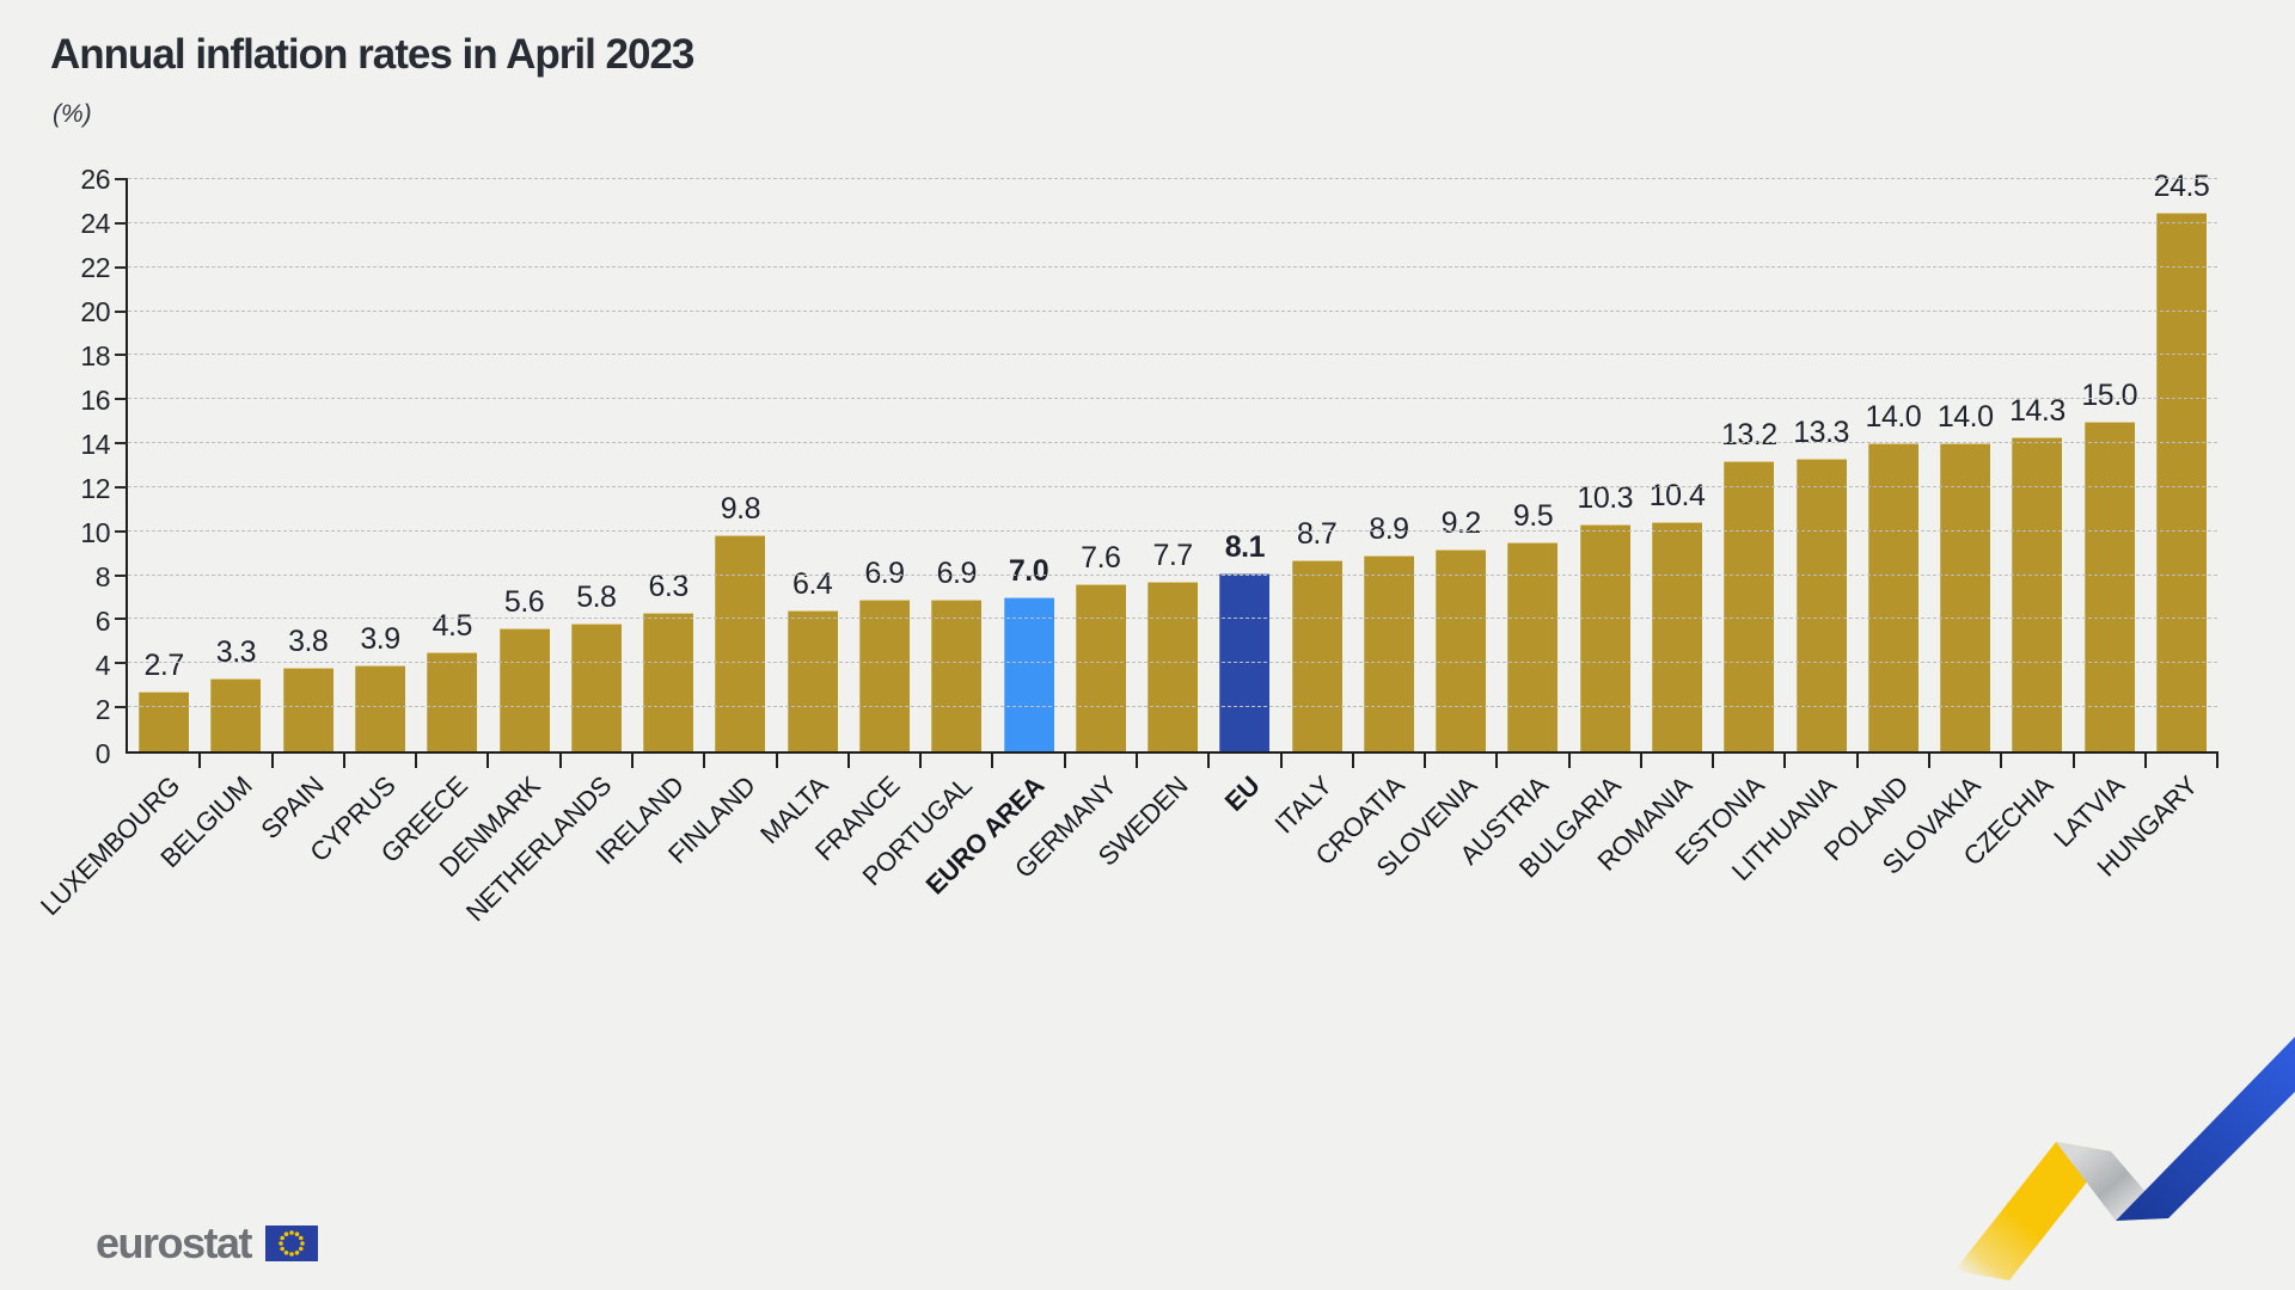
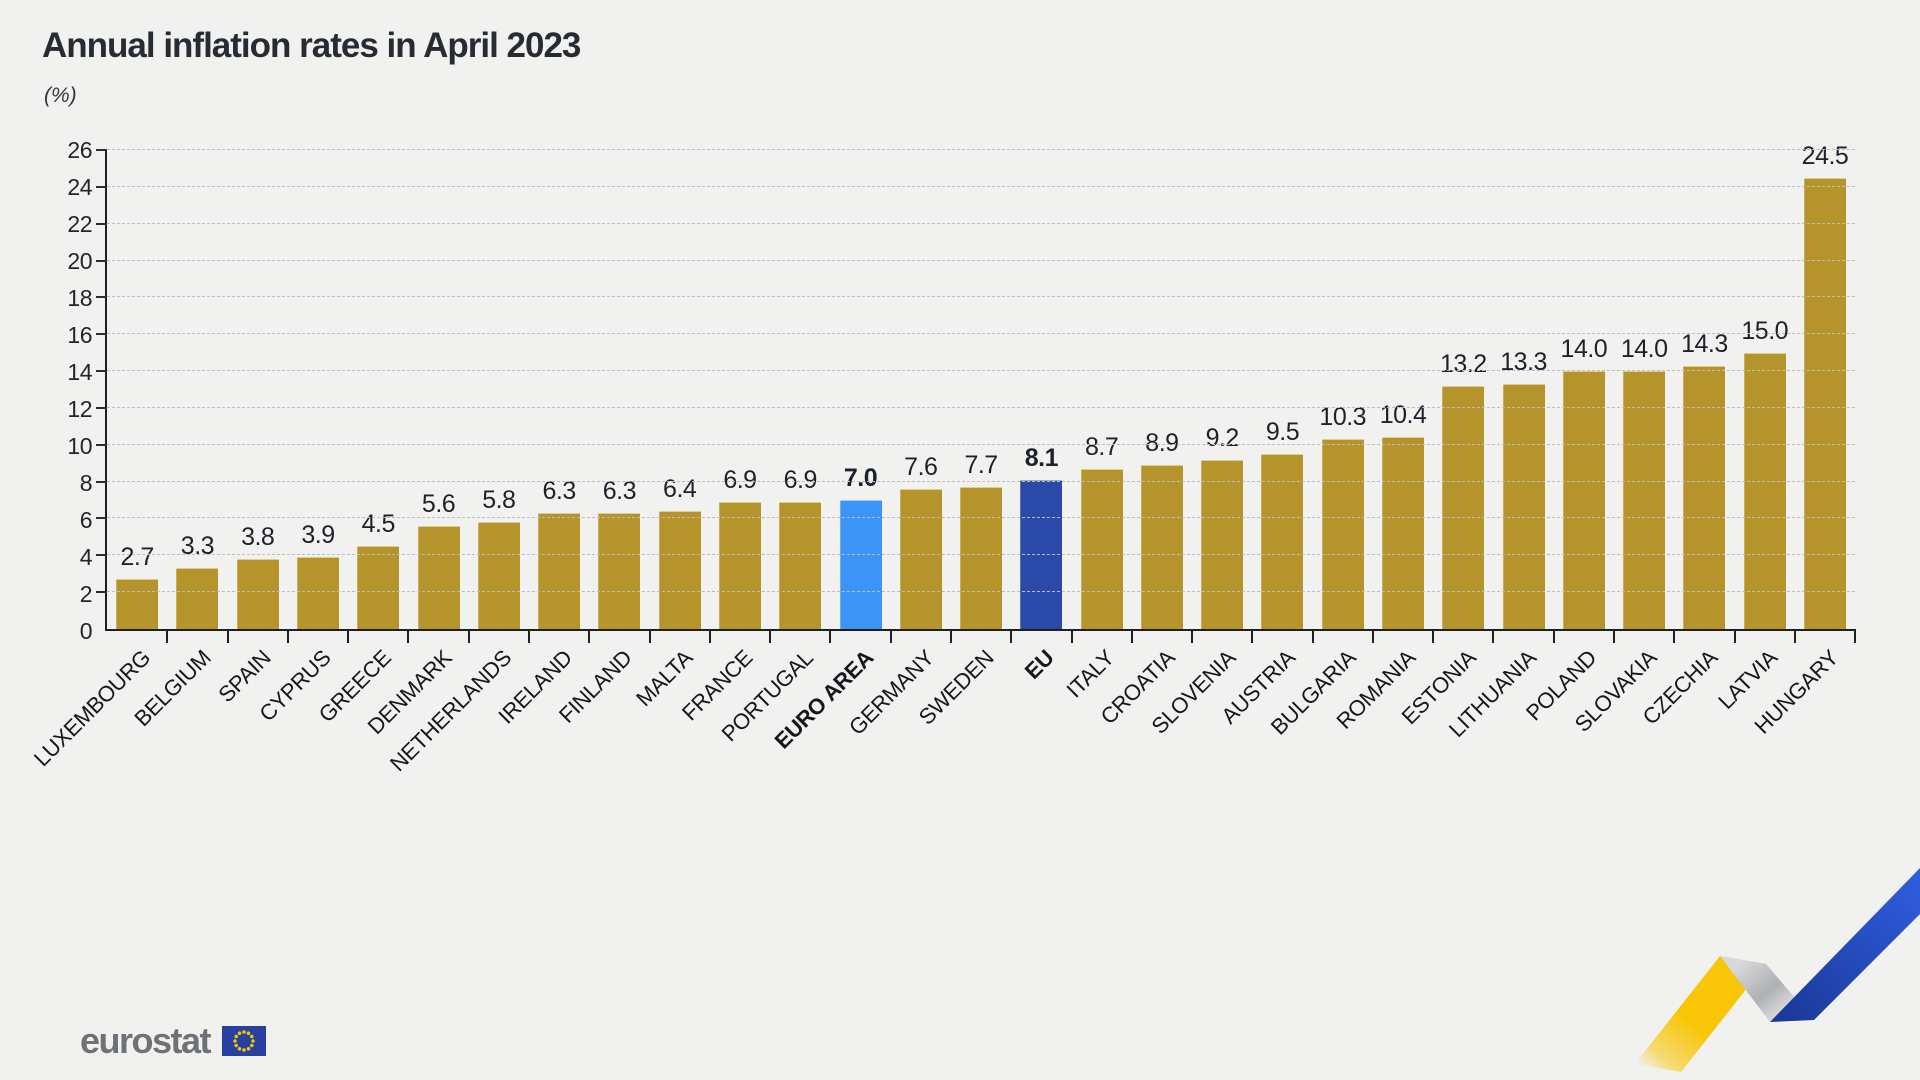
FINLAND: 9.8 -> 6.3
